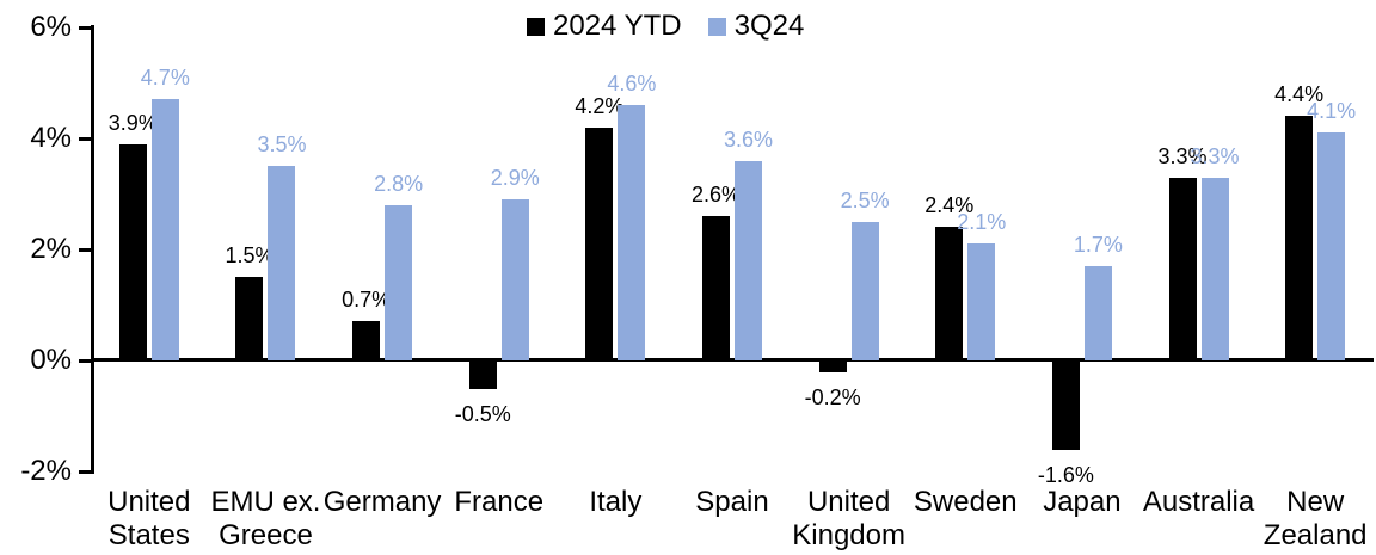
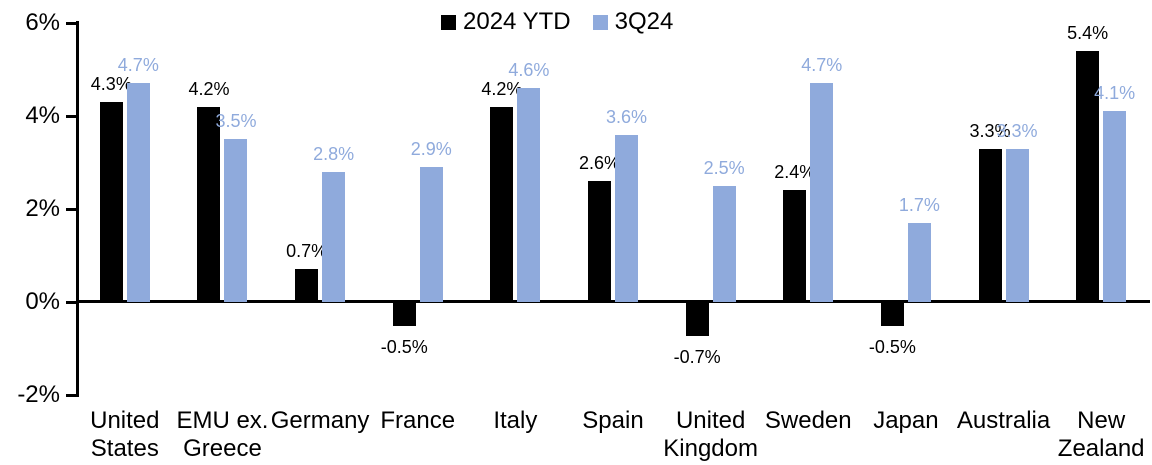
2024 YTD/United States: 3.9% -> 4.3%
2024 YTD/EMU ex. Greece: 1.5% -> 4.2%
2024 YTD/United Kingdom: -0.2% -> -0.7%
3Q24/Sweden: 2.1% -> 4.7%
2024 YTD/Japan: -1.6% -> -0.5%
2024 YTD/New Zealand: 4.4% -> 5.4%
